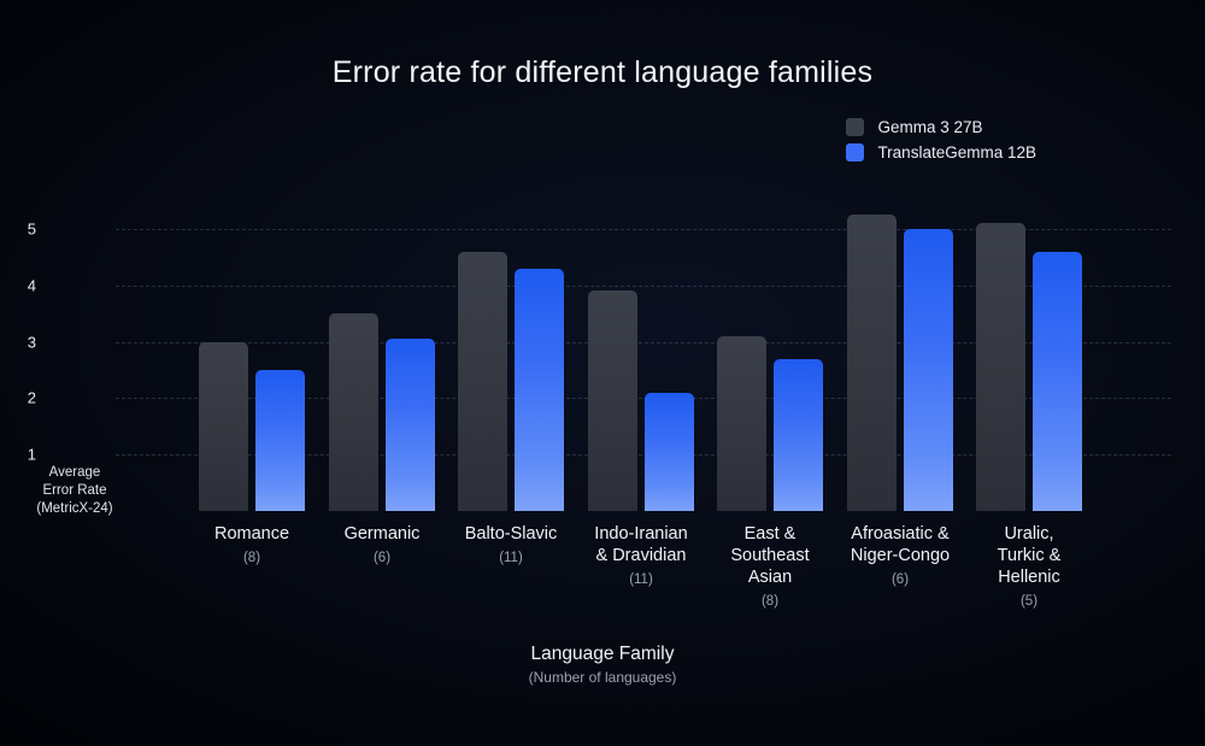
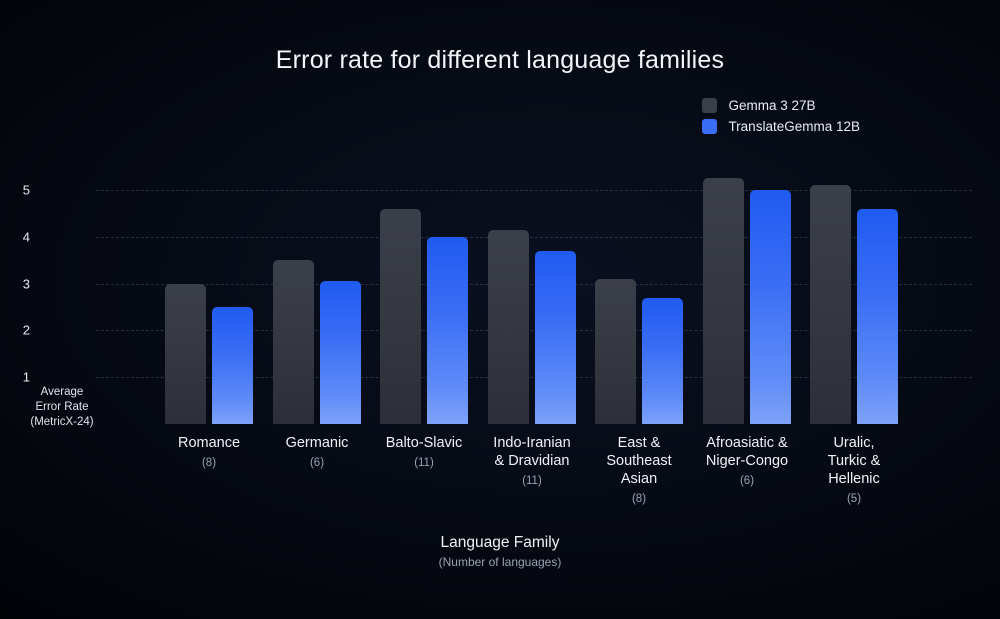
TranslateGemma 12B/Balto-Slavic: 4.3 -> 4.0
Gemma 3 27B/Indo-Iranian & Dravidian: 3.9 -> 4.2
TranslateGemma 12B/Indo-Iranian & Dravidian: 2.1 -> 3.7
